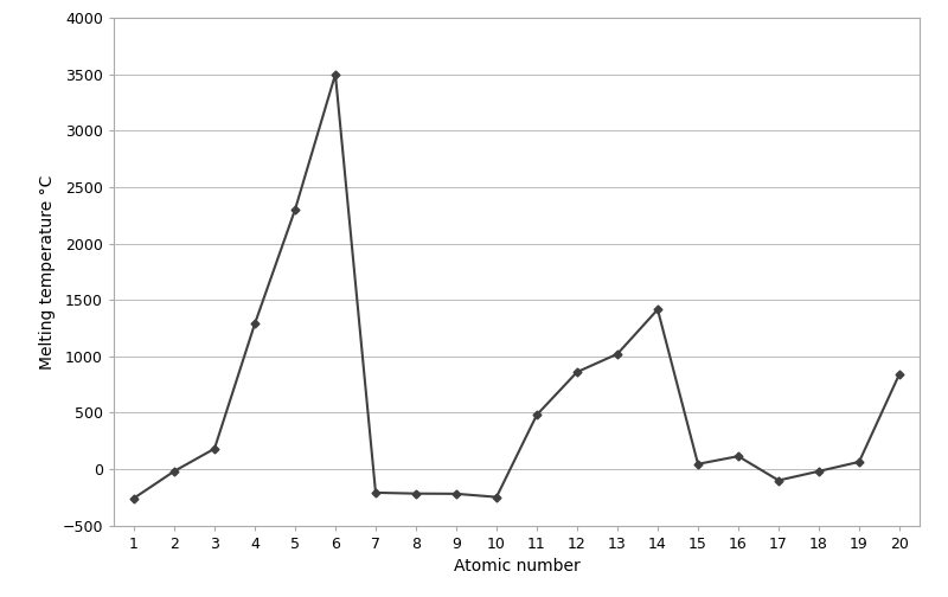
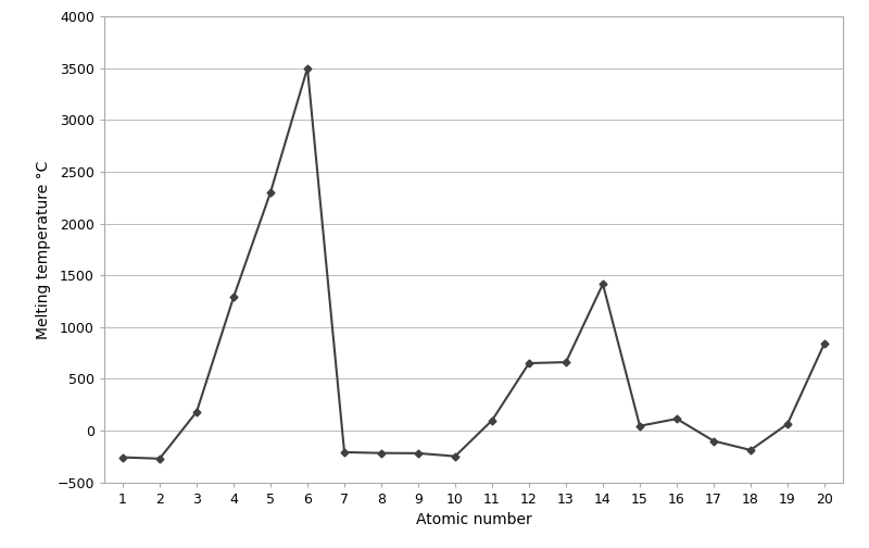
2: -20 -> -270
11: 480 -> 100
12: 860 -> 650
13: 1020 -> 660
18: -20 -> -190
